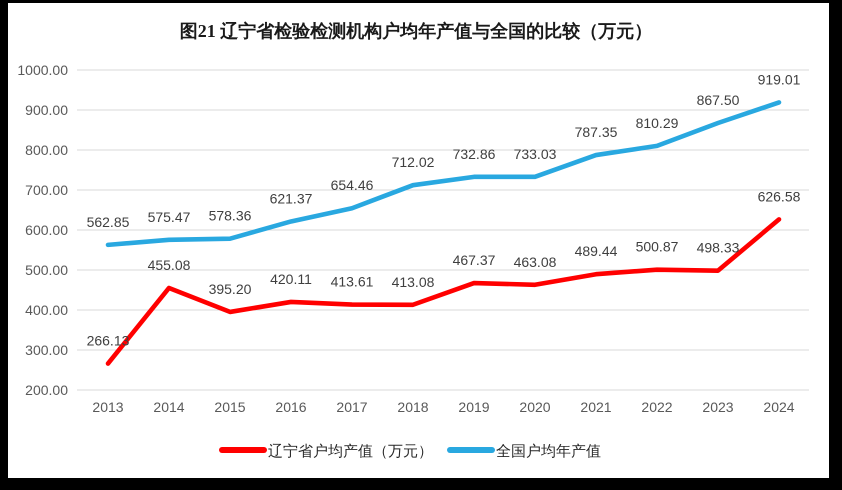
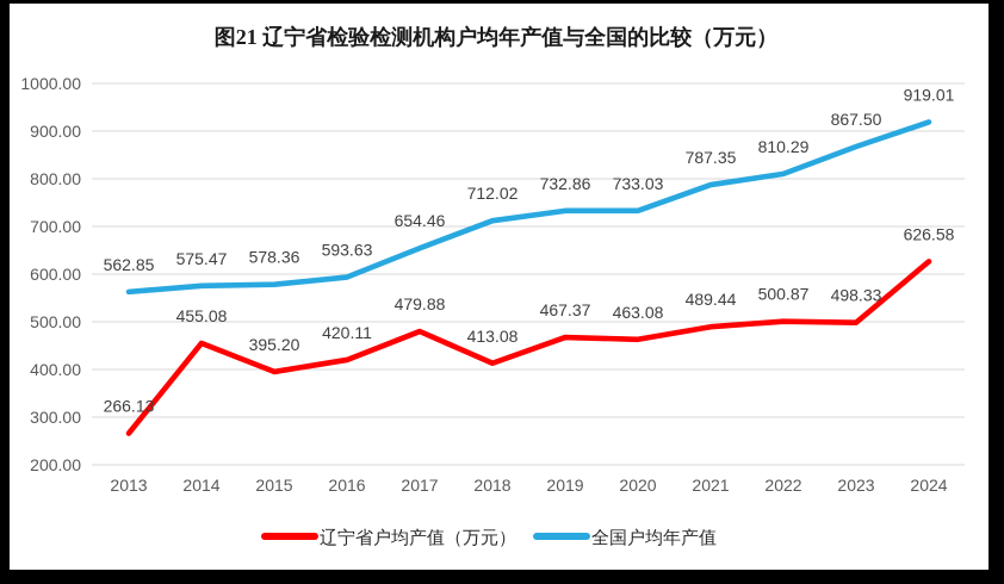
全国户均年产值/2016: 621.37 -> 593.63
辽宁省户均产值（万元）/2017: 413.61 -> 479.88
